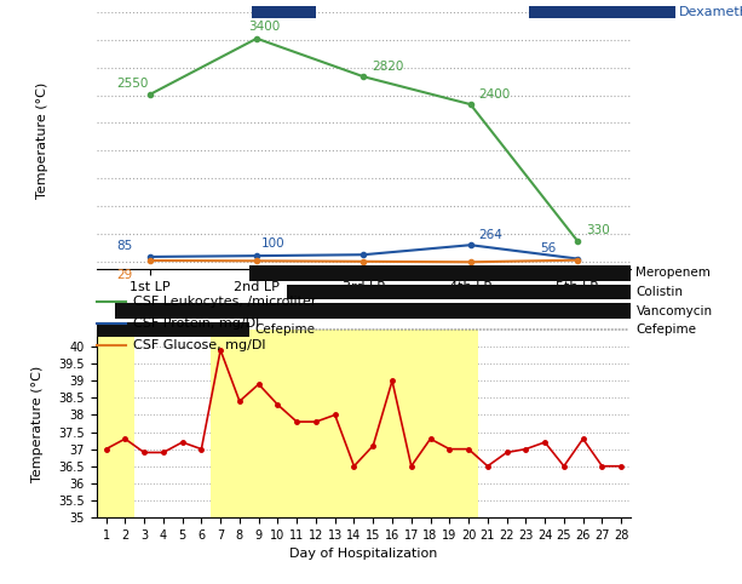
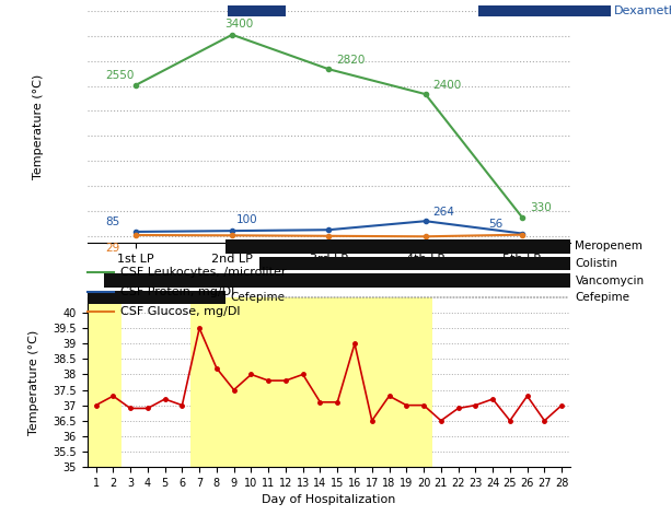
7: 39.9 -> 39.5
8: 38.4 -> 38.2
9: 38.9 -> 37.5
10: 38.3 -> 38.0
14: 36.5 -> 37.1
28: 36.5 -> 37.0
